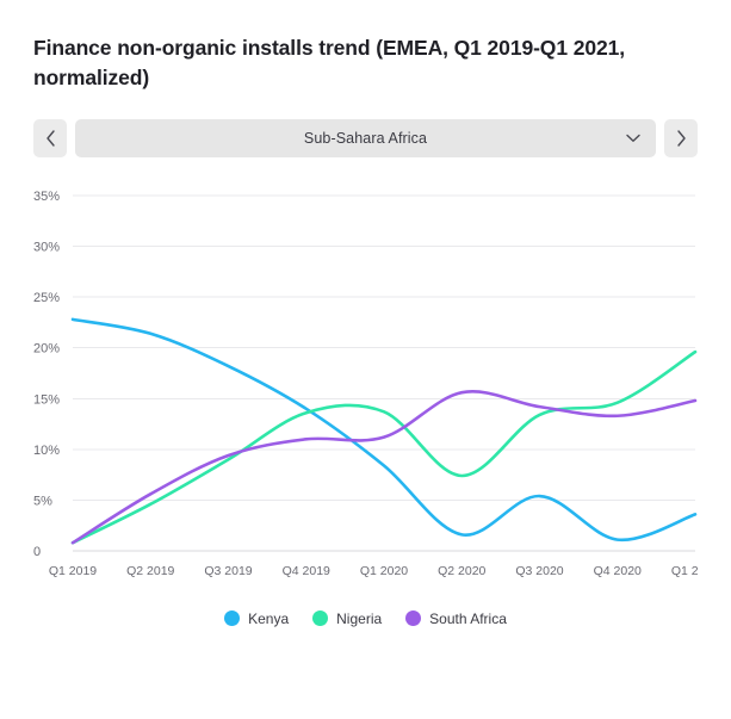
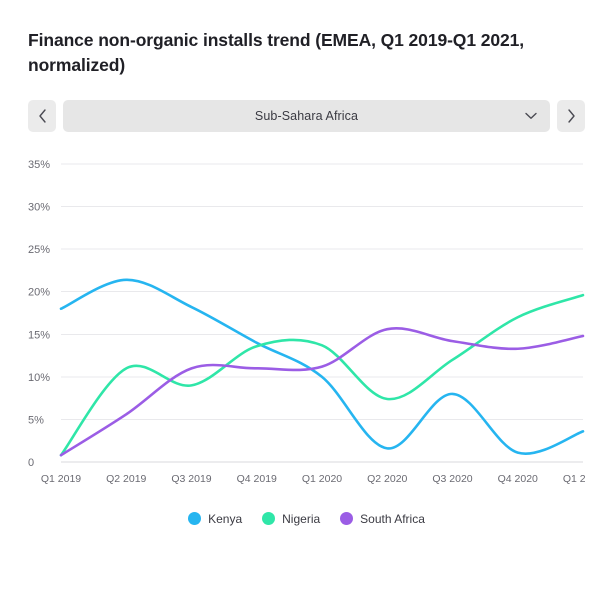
Kenya/Q1 2019: 23% -> 18%
Nigeria/Q2 2019: 5% -> 11%
South Africa/Q3 2019: 9% -> 11%
Kenya/Q1 2020: 8% -> 10%
Kenya/Q3 2020: 5% -> 8%
Nigeria/Q3 2020: 13% -> 12%
Nigeria/Q4 2020: 15% -> 17%
